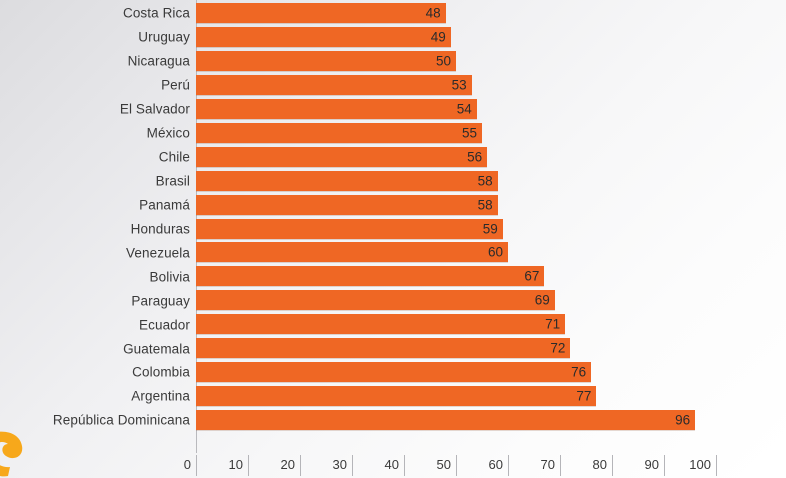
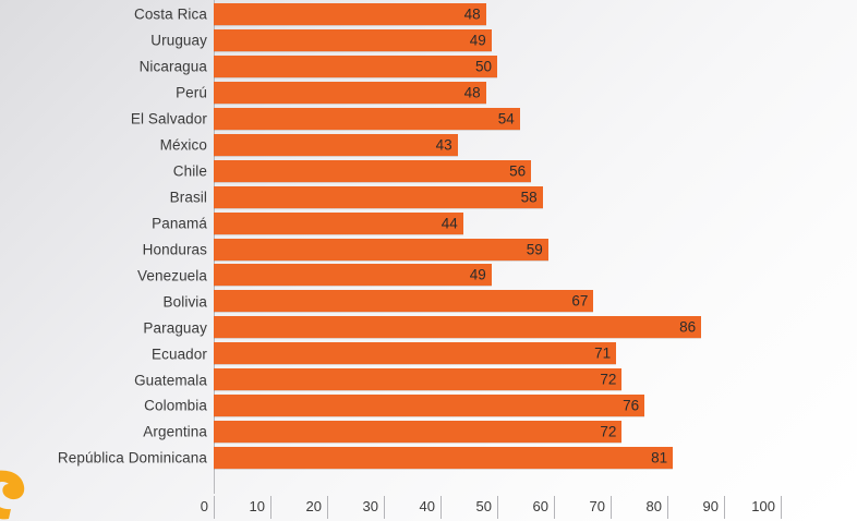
Perú: 53 -> 48
México: 55 -> 43
Panamá: 58 -> 44
Venezuela: 60 -> 49
Paraguay: 69 -> 86
Argentina: 77 -> 72
República Dominicana: 96 -> 81
